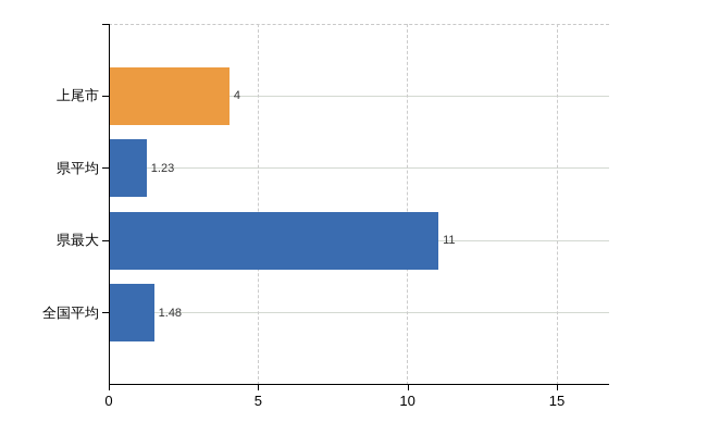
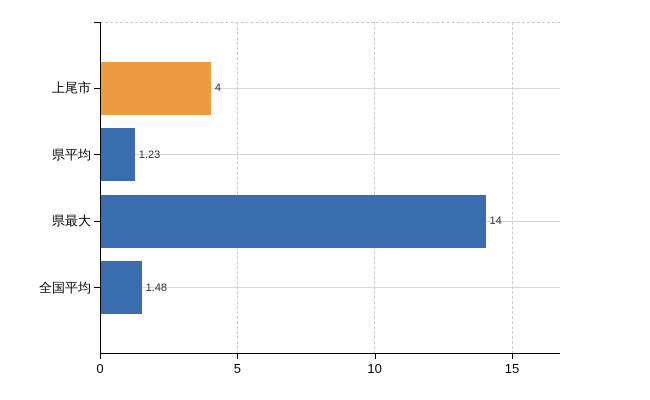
県最大: 11 -> 14
